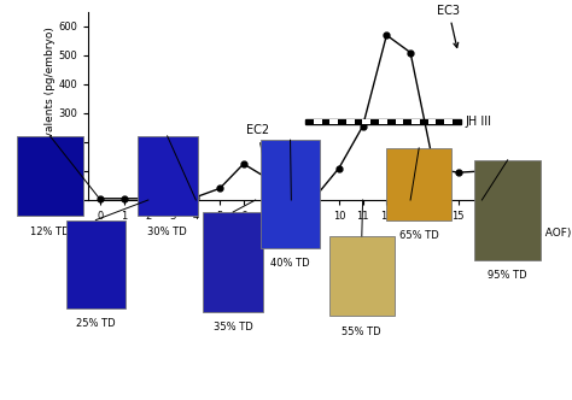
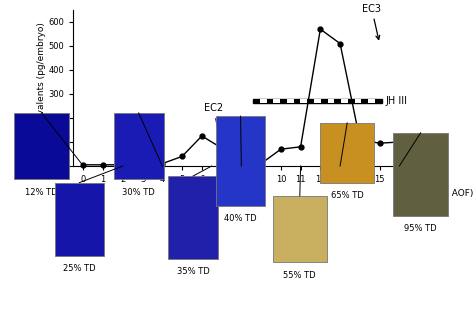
10: 110 -> 70
11: 255 -> 80
